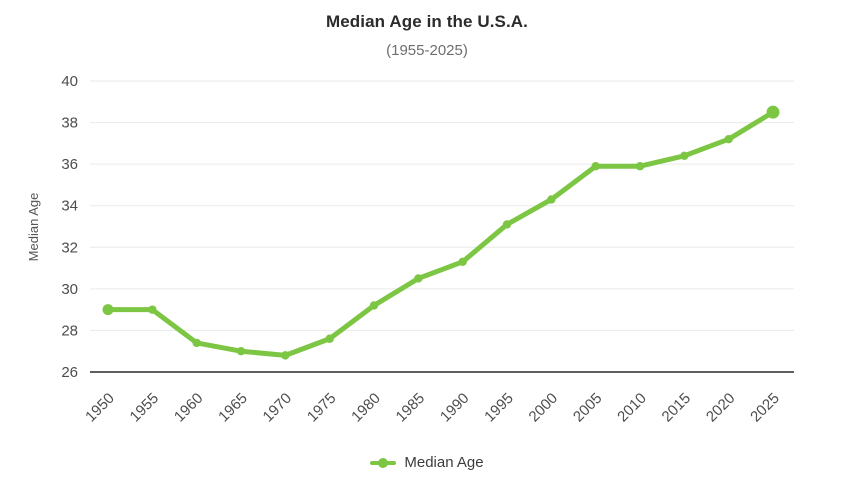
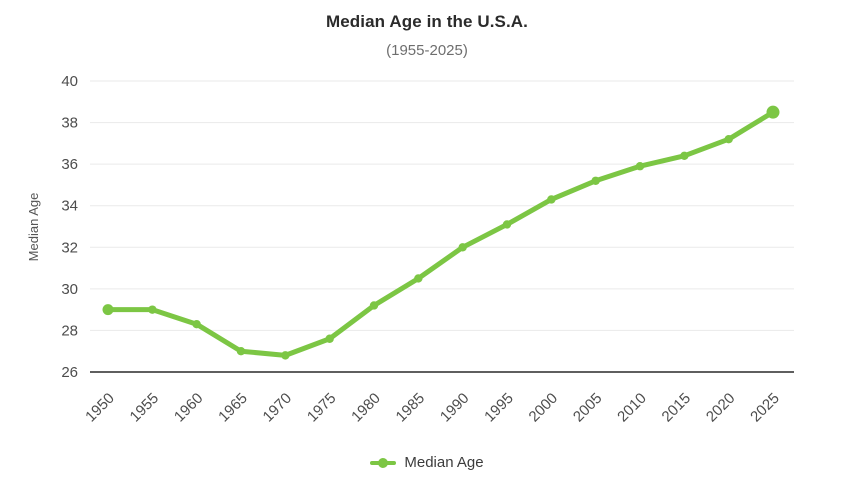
1960: 27.4 -> 28.3
1990: 31.3 -> 32.0
2005: 35.9 -> 35.2
